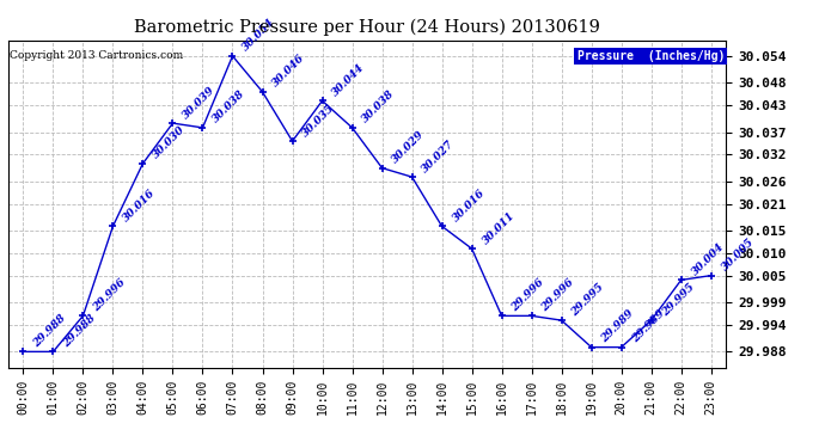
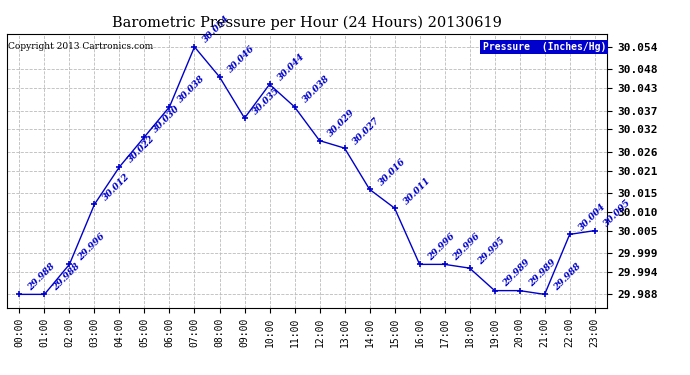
03:00: 30.016 -> 30.012
04:00: 30.030 -> 30.022
05:00: 30.039 -> 30.030
21:00: 29.995 -> 29.988
